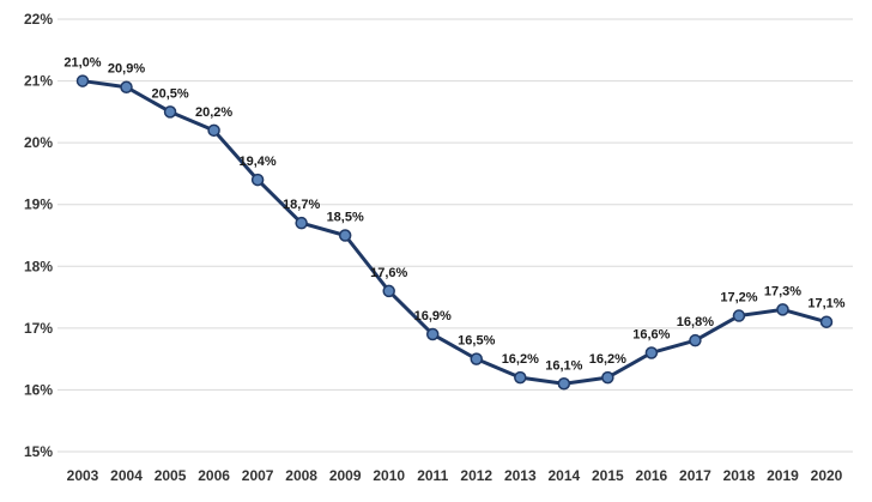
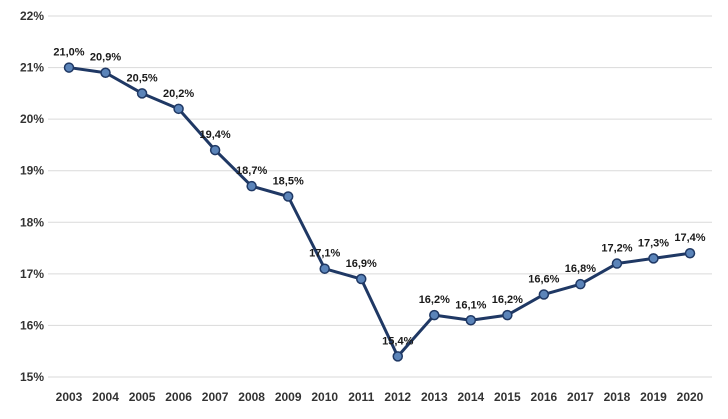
2010: 17,6% -> 17,1%
2012: 16,5% -> 15,4%
2020: 17,1% -> 17,4%
